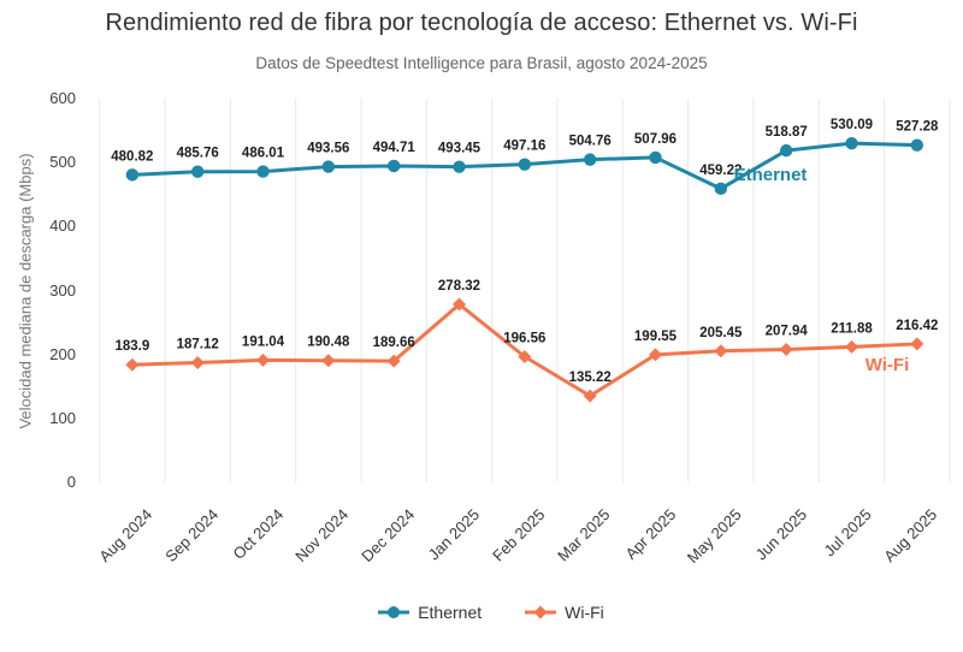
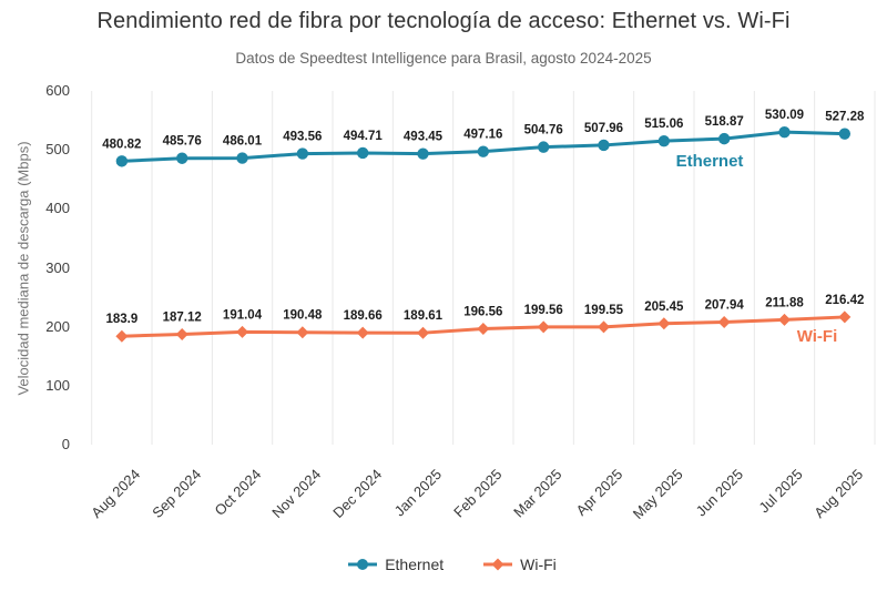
Wi-Fi/Jan 2025: 278.32 -> 189.61
Wi-Fi/Mar 2025: 135.22 -> 199.56
Ethernet/May 2025: 459.22 -> 515.06
